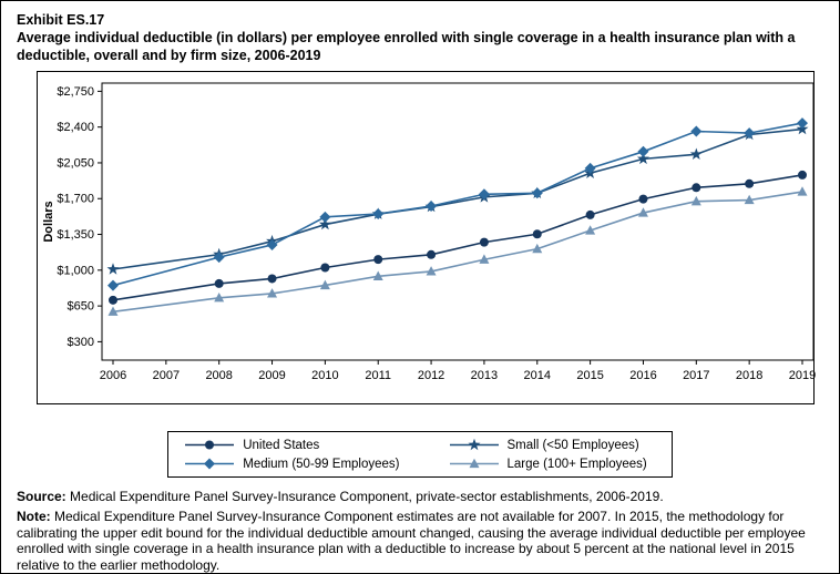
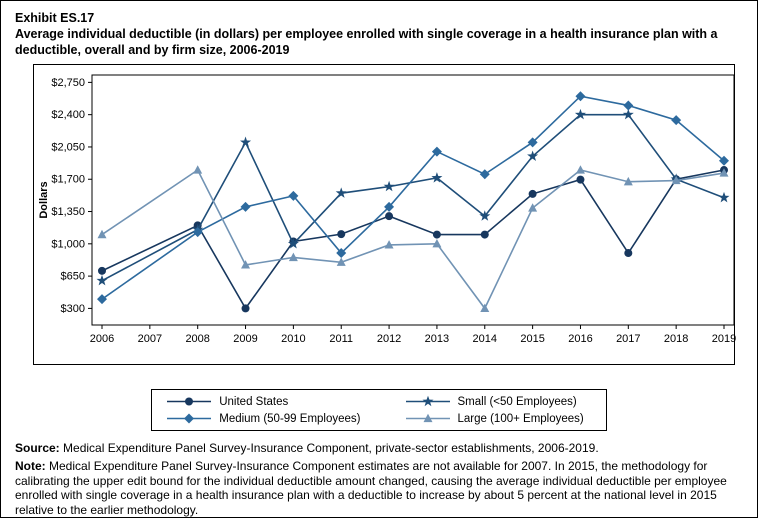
Small (<50 Employees)/2006: $1000 -> $600
Medium (50-99 Employees)/2006: $900 -> $400
Large (100+ Employees)/2006: $600 -> $1100
United States/2008: $900 -> $1200
Large (100+ Employees)/2008: $700 -> $1800
United States/2009: $900 -> $300
Small (<50 Employees)/2009: $1300 -> $2100
Medium (50-99 Employees)/2009: $1200 -> $1400
Small (<50 Employees)/2010: $1400 -> $1000
Medium (50-99 Employees)/2011: $1600 -> $900
Large (100+ Employees)/2011: $900 -> $800
United States/2012: $1200 -> $1300
Medium (50-99 Employees)/2012: $1600 -> $1400
United States/2013: $1300 -> $1100
Medium (50-99 Employees)/2013: $1700 -> $2000
Large (100+ Employees)/2013: $1100 -> $1000
United States/2014: $1400 -> $1100
Small (<50 Employees)/2014: $1800 -> $1300
Large (100+ Employees)/2014: $1200 -> $300
Medium (50-99 Employees)/2015: $2000 -> $2100
Small (<50 Employees)/2016: $2100 -> $2400
Medium (50-99 Employees)/2016: $2200 -> $2600
Large (100+ Employees)/2016: $1600 -> $1800
United States/2017: $1800 -> $900
Small (<50 Employees)/2017: $2100 -> $2400
Medium (50-99 Employees)/2017: $2400 -> $2500
United States/2018: $1800 -> $1700
Small (<50 Employees)/2018: $2300 -> $1700
United States/2019: $1900 -> $1800
Small (<50 Employees)/2019: $2400 -> $1500
Medium (50-99 Employees)/2019: $2400 -> $1900
